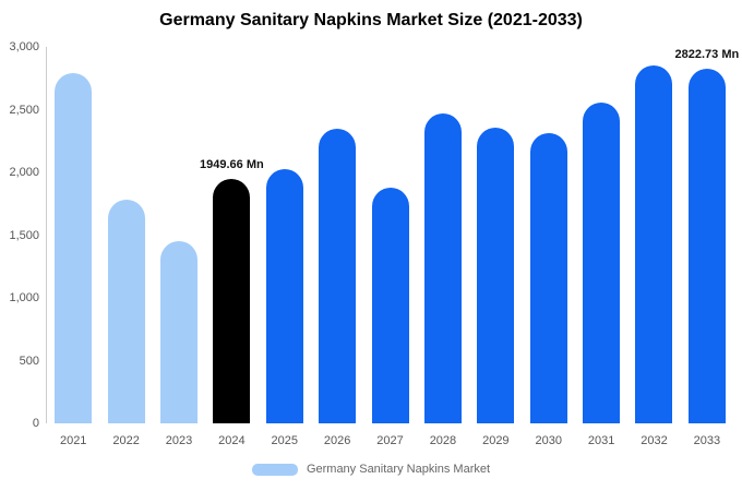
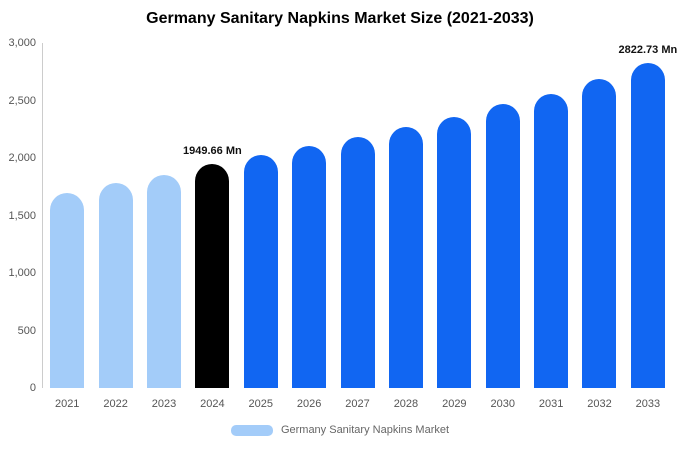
2021: 2790 -> 1700
2023: 1450 -> 1850
2026: 2350 -> 2100
2027: 1880 -> 2180
2028: 2470 -> 2270
2030: 2310 -> 2470
2032: 2850 -> 2680
